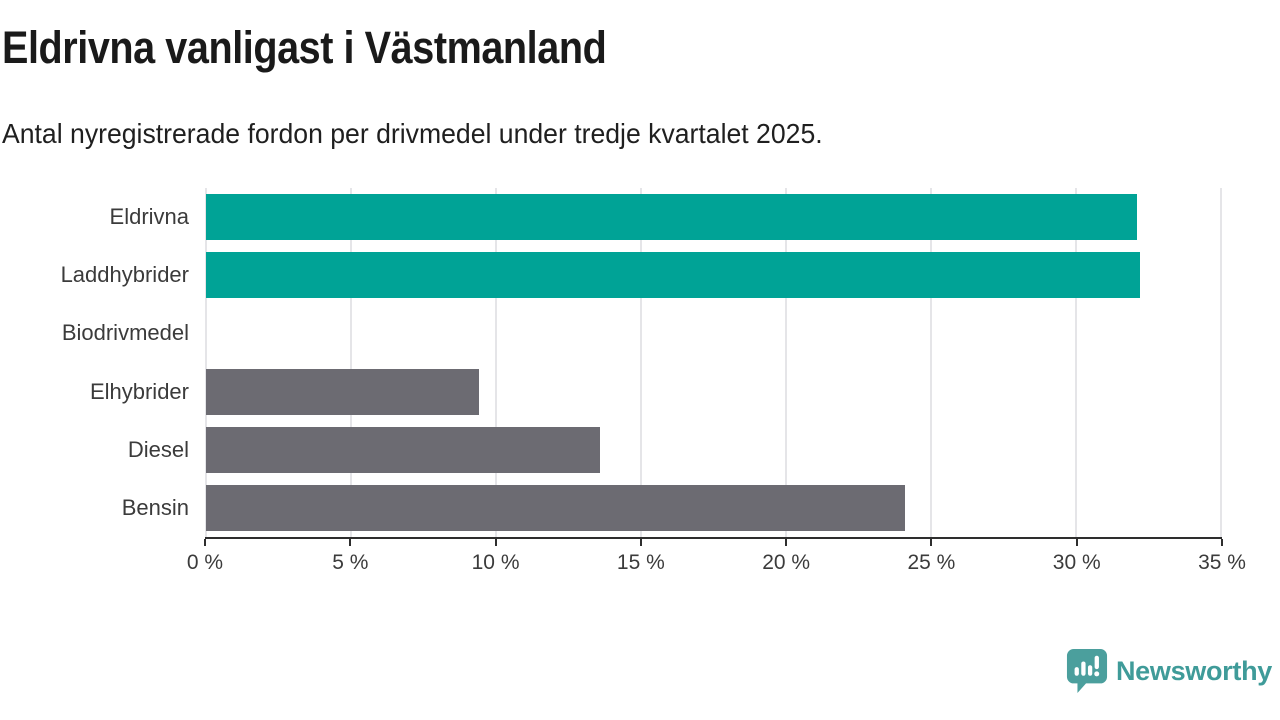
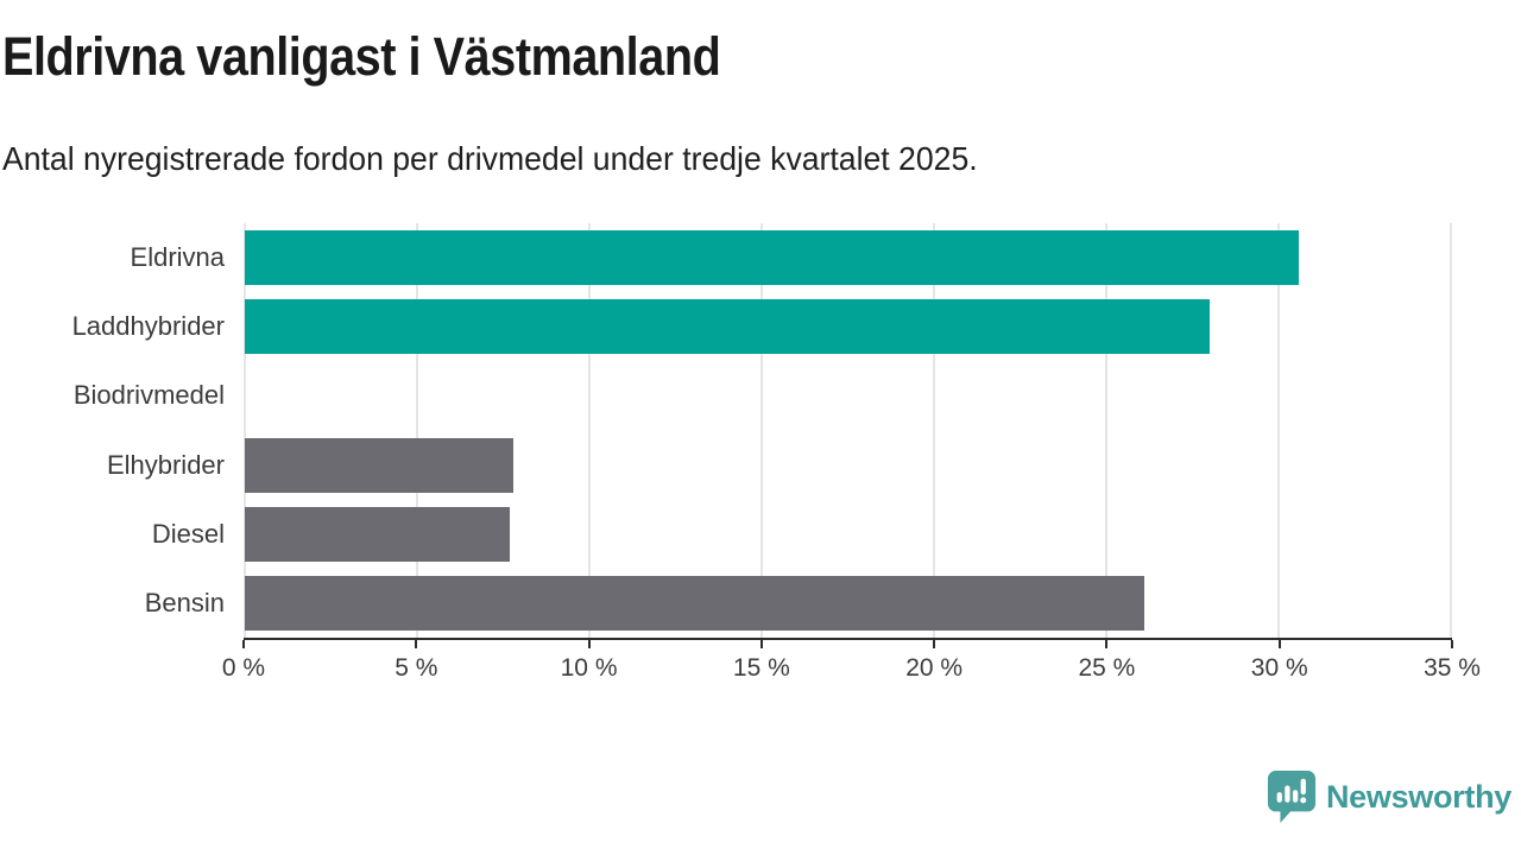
Eldrivna: 32.1% -> 30.6%
Laddhybrider: 32.2% -> 28.0%
Elhybrider: 9.4% -> 7.8%
Diesel: 13.6% -> 7.7%
Bensin: 24.1% -> 26.1%
